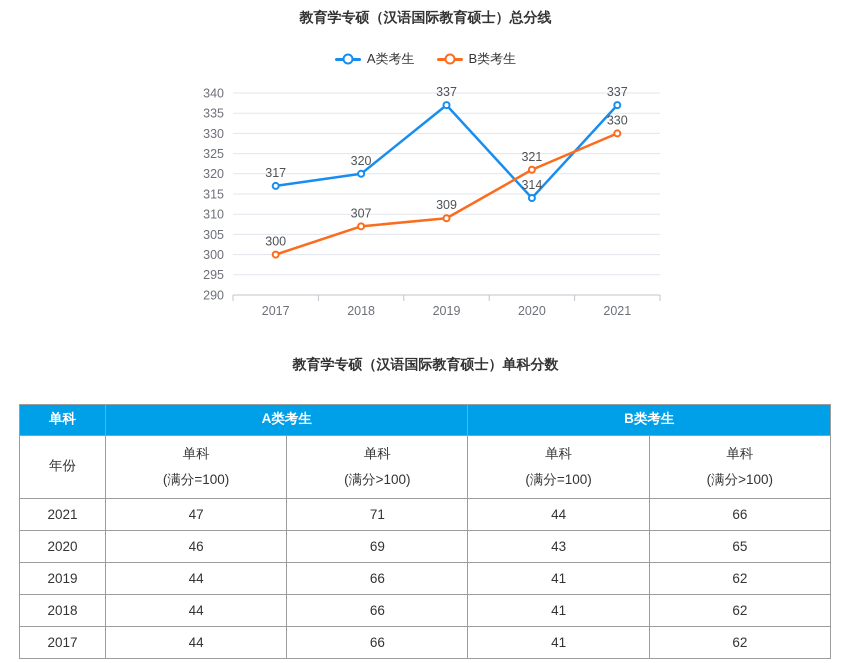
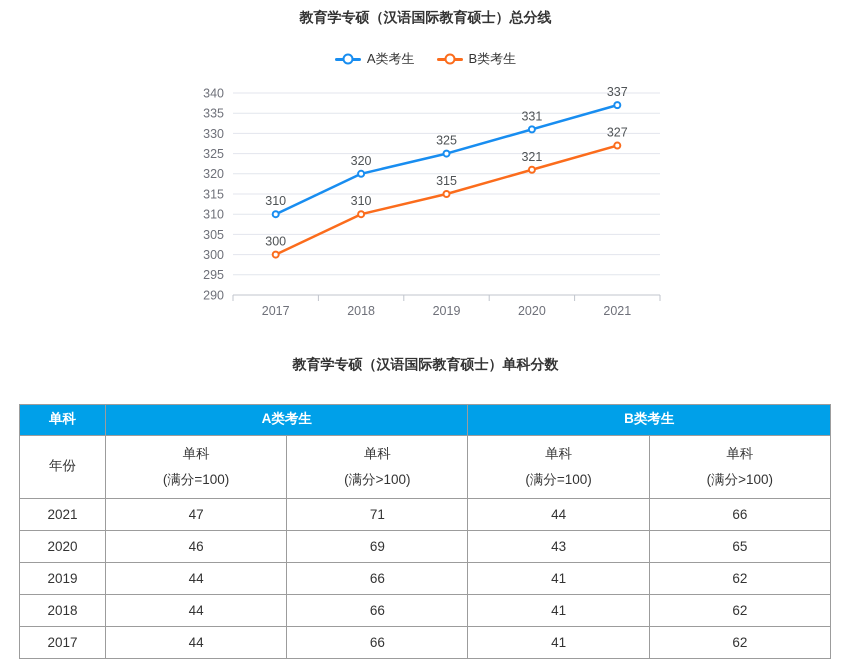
A类考生/2017: 317 -> 310
B类考生/2018: 307 -> 310
A类考生/2019: 337 -> 325
B类考生/2019: 309 -> 315
A类考生/2020: 314 -> 331
B类考生/2021: 330 -> 327
